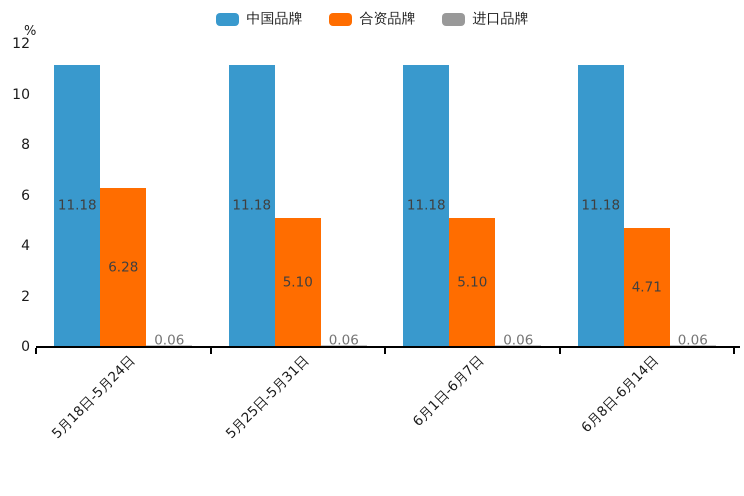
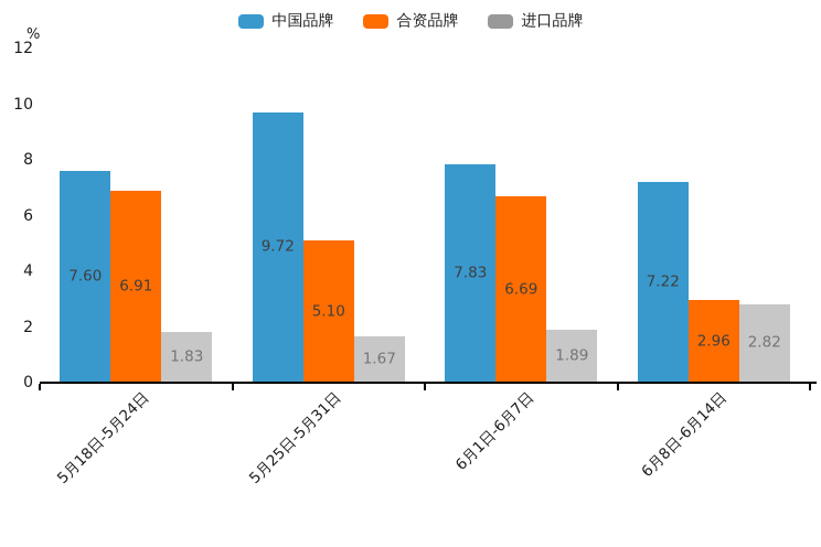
中国品牌/5月18日-5月24日: 11.18 -> 7.60
合资品牌/5月18日-5月24日: 6.28 -> 6.91
进口品牌/5月18日-5月24日: 0.06 -> 1.83
中国品牌/5月25日-5月31日: 11.18 -> 9.72
进口品牌/5月25日-5月31日: 0.06 -> 1.67
中国品牌/6月1日-6月7日: 11.18 -> 7.83
合资品牌/6月1日-6月7日: 5.10 -> 6.69
进口品牌/6月1日-6月7日: 0.06 -> 1.89
中国品牌/6月8日-6月14日: 11.18 -> 7.22
合资品牌/6月8日-6月14日: 4.71 -> 2.96
进口品牌/6月8日-6月14日: 0.06 -> 2.82
